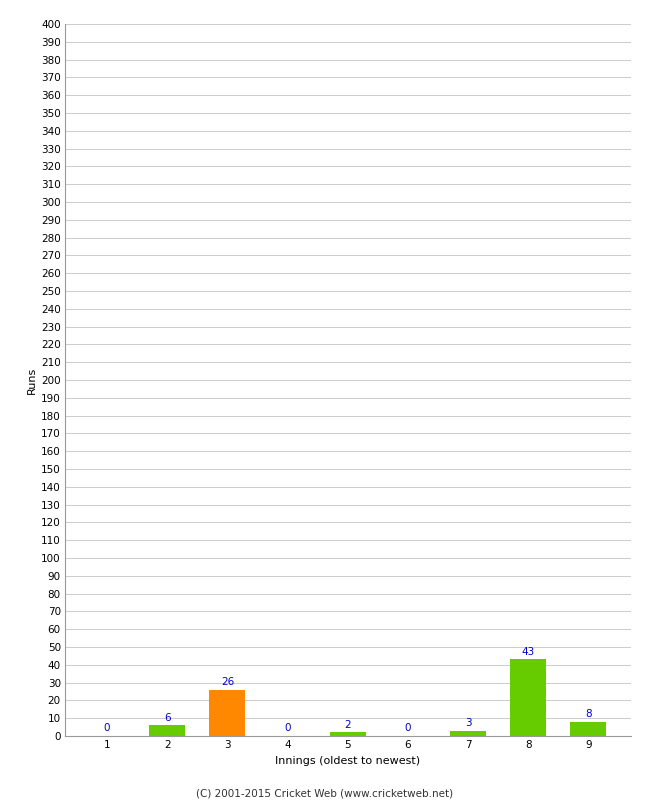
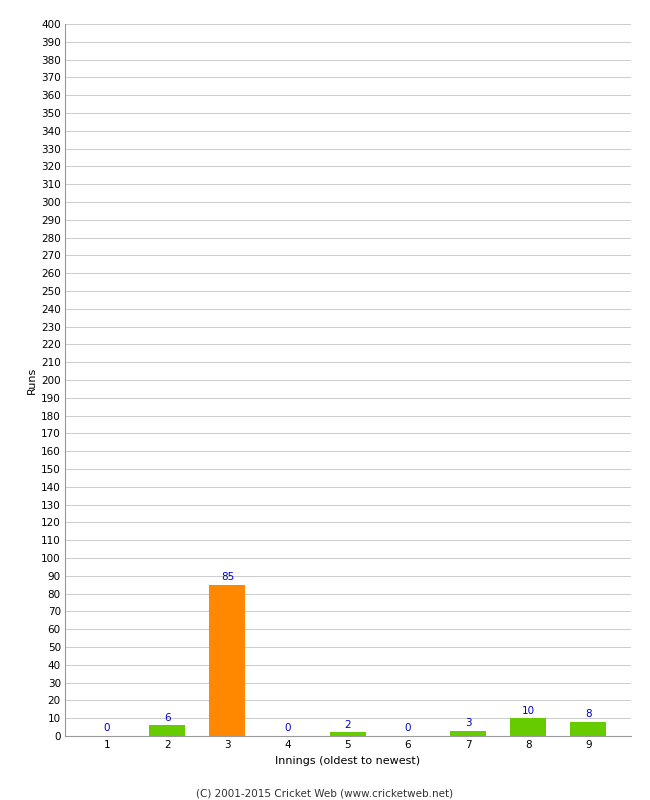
3: 26 -> 85
8: 43 -> 10
